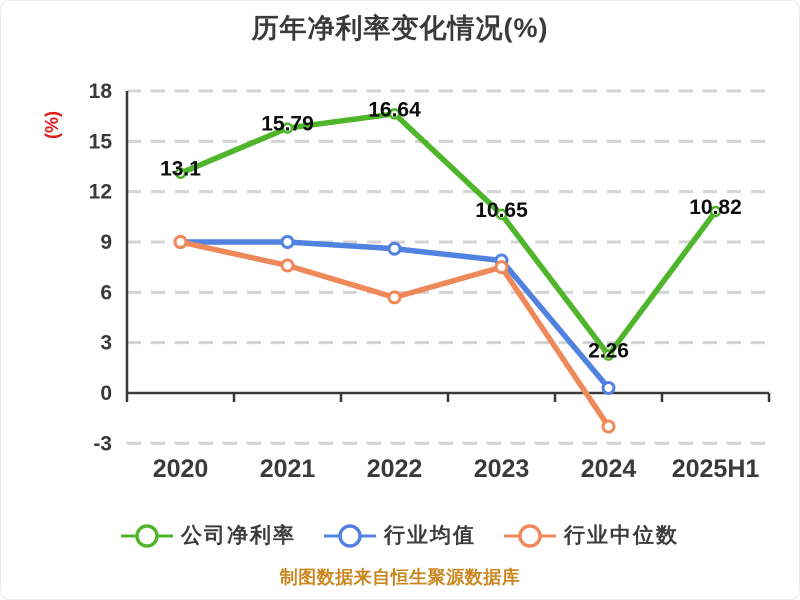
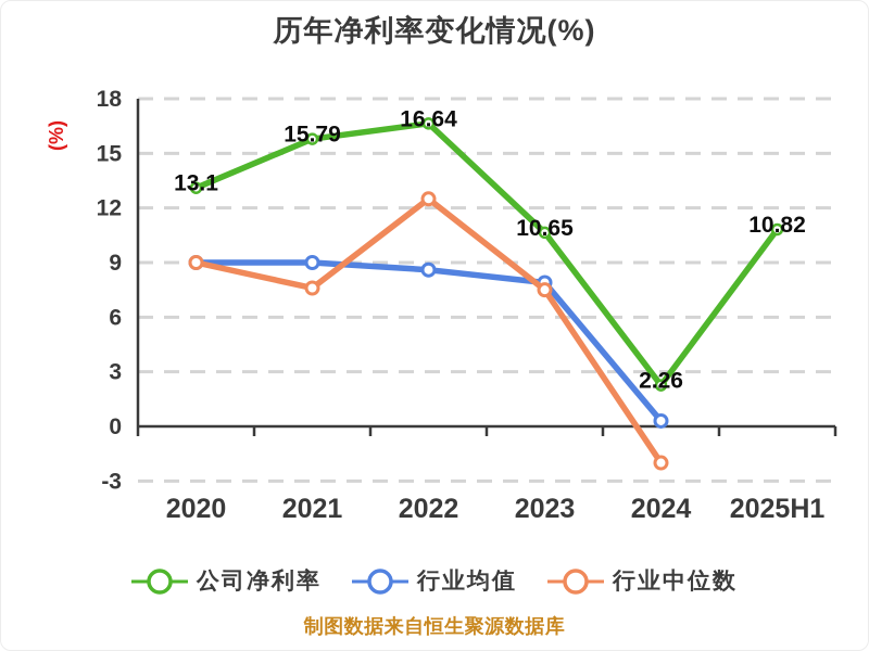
行业中位数/2022: 5.7 -> 12.5
